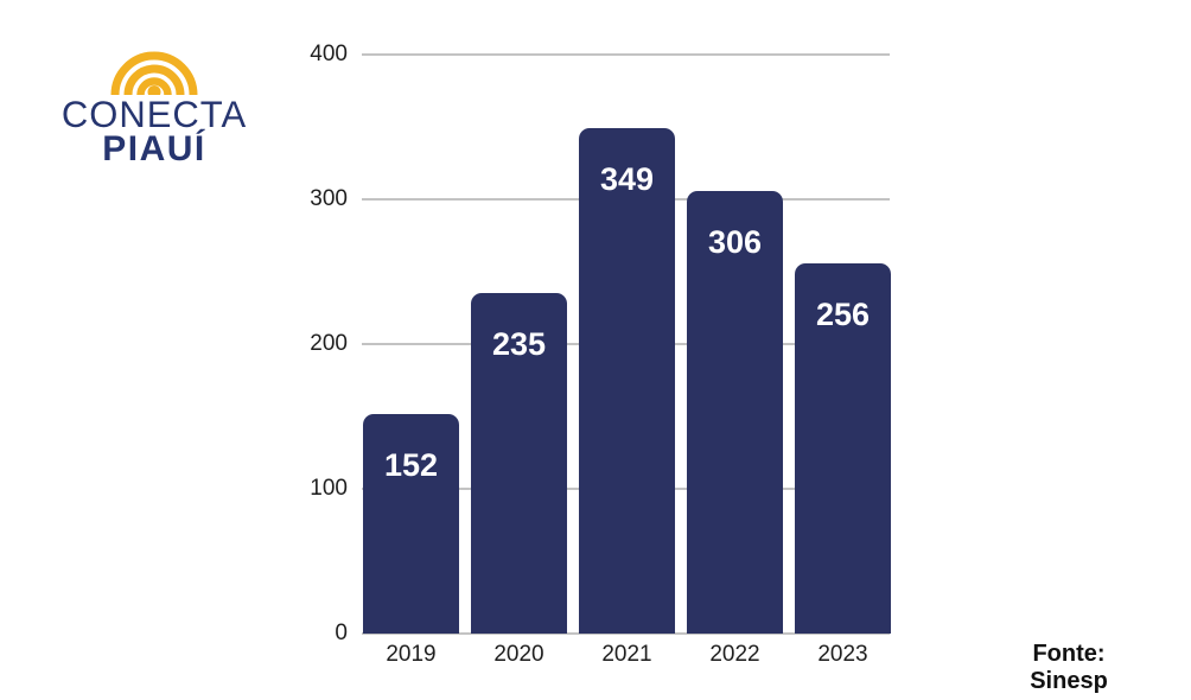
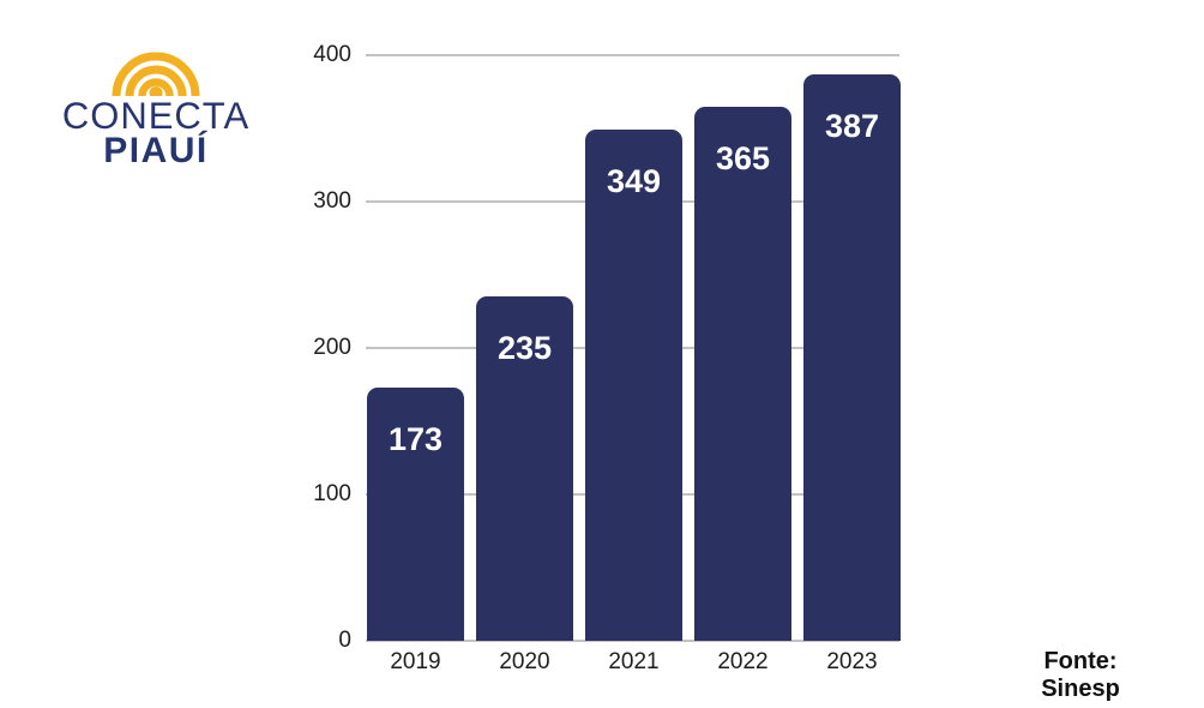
2019: 152 -> 173
2022: 306 -> 365
2023: 256 -> 387
